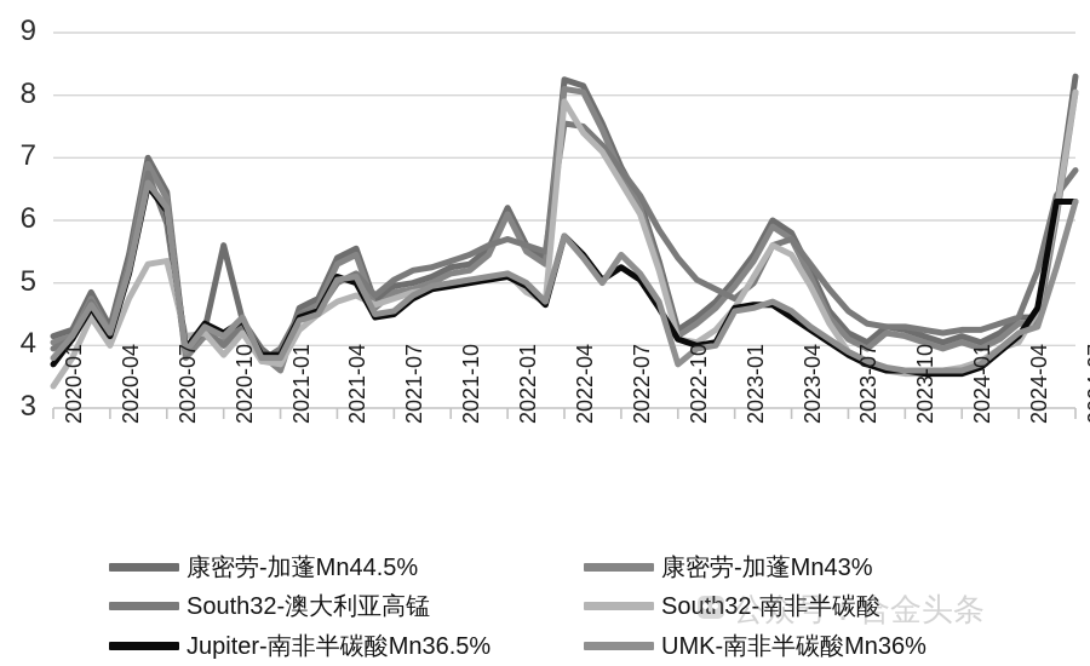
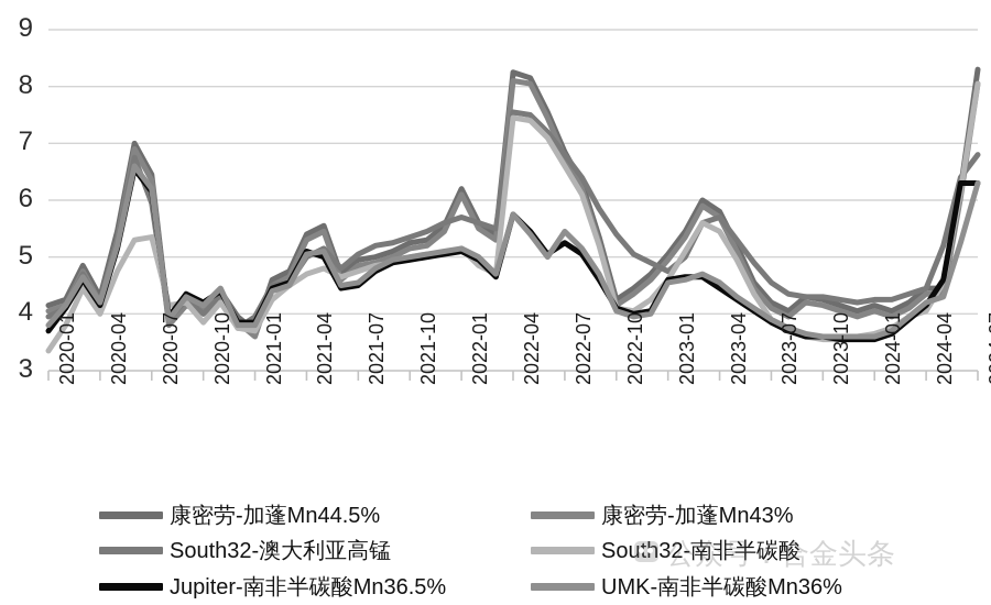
康密劳-加蓬Mn44.5%/2020-10: 5.6 -> 4.2
South32-南非半碳酸/2022-04: 7.9 -> 7.5
UMK-南非半碳酸Mn36%/2022-10: 3.7 -> 4.0
